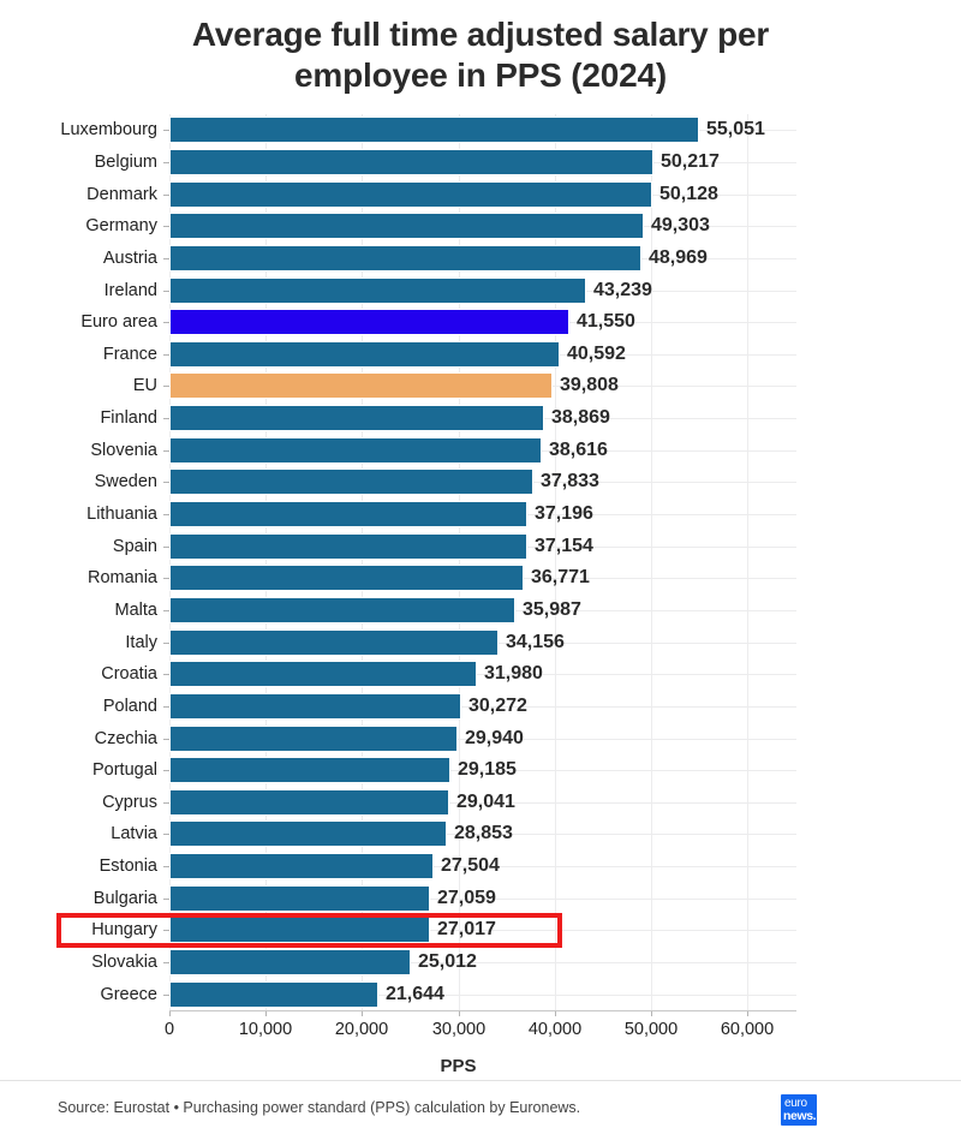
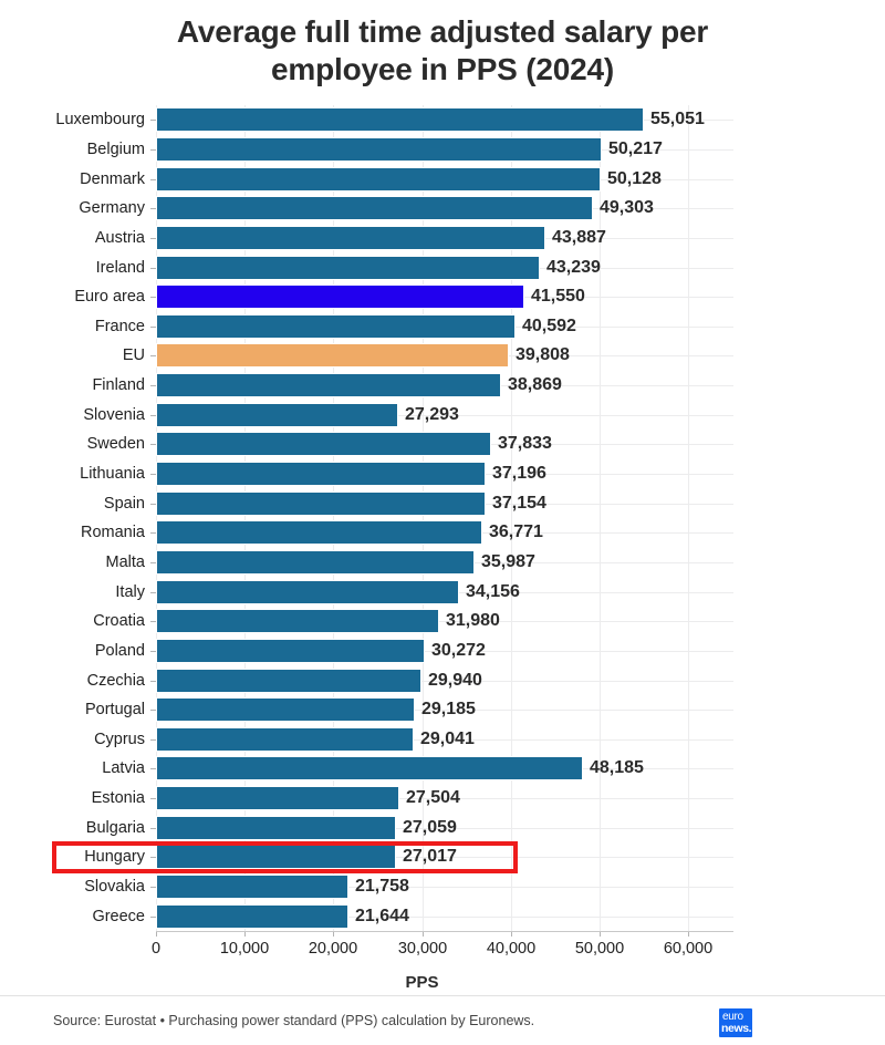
Austria: 48,969 -> 43,887
Slovenia: 38,616 -> 27,293
Latvia: 28,853 -> 48,185
Slovakia: 25,012 -> 21,758
